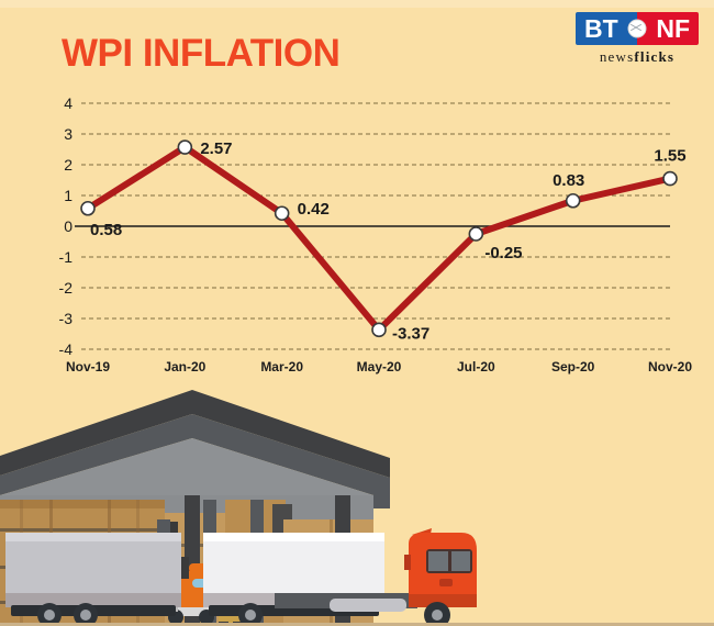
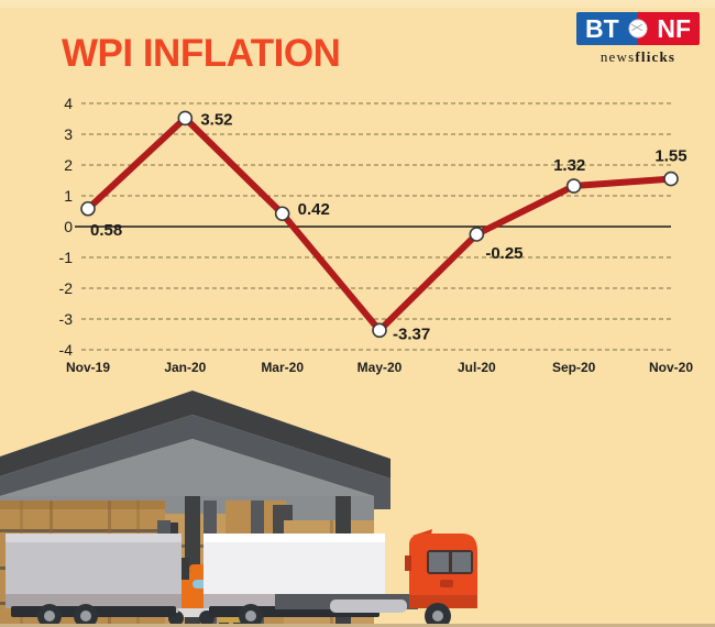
Jan-20: 2.57 -> 3.52
Sep-20: 0.83 -> 1.32
